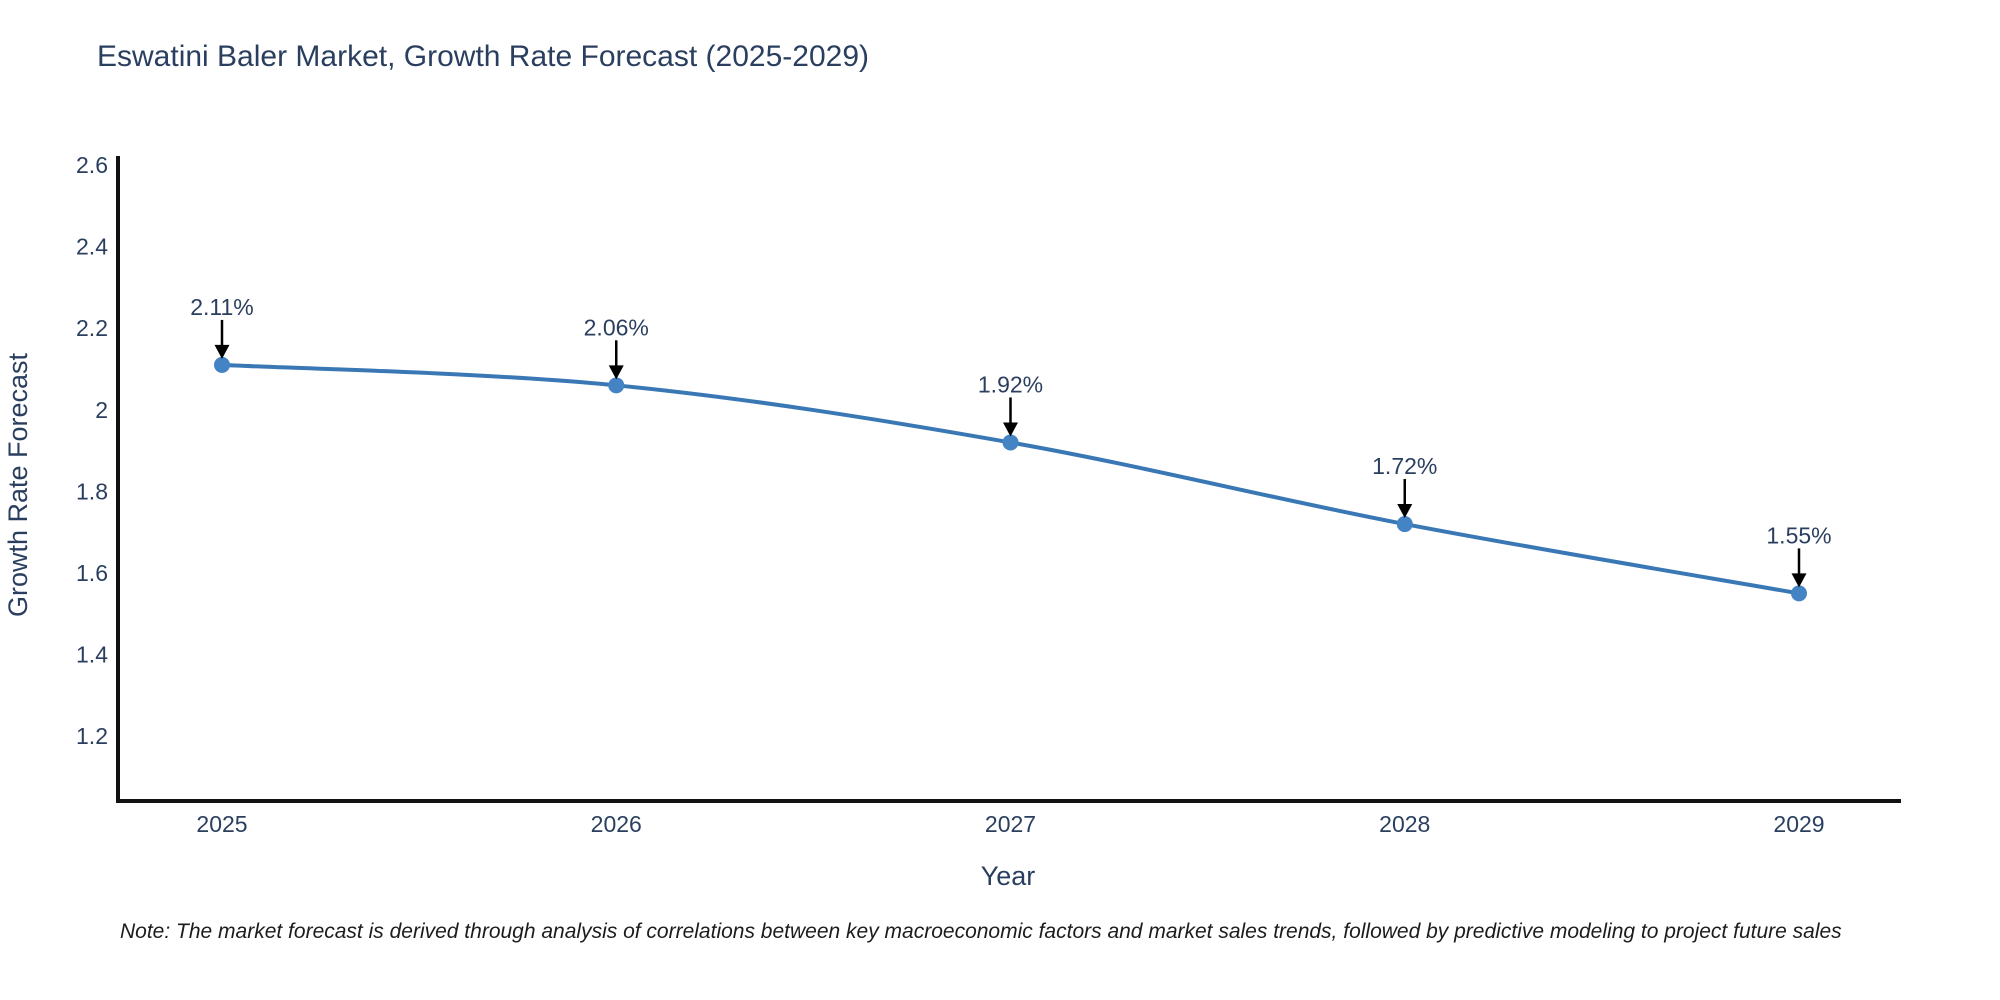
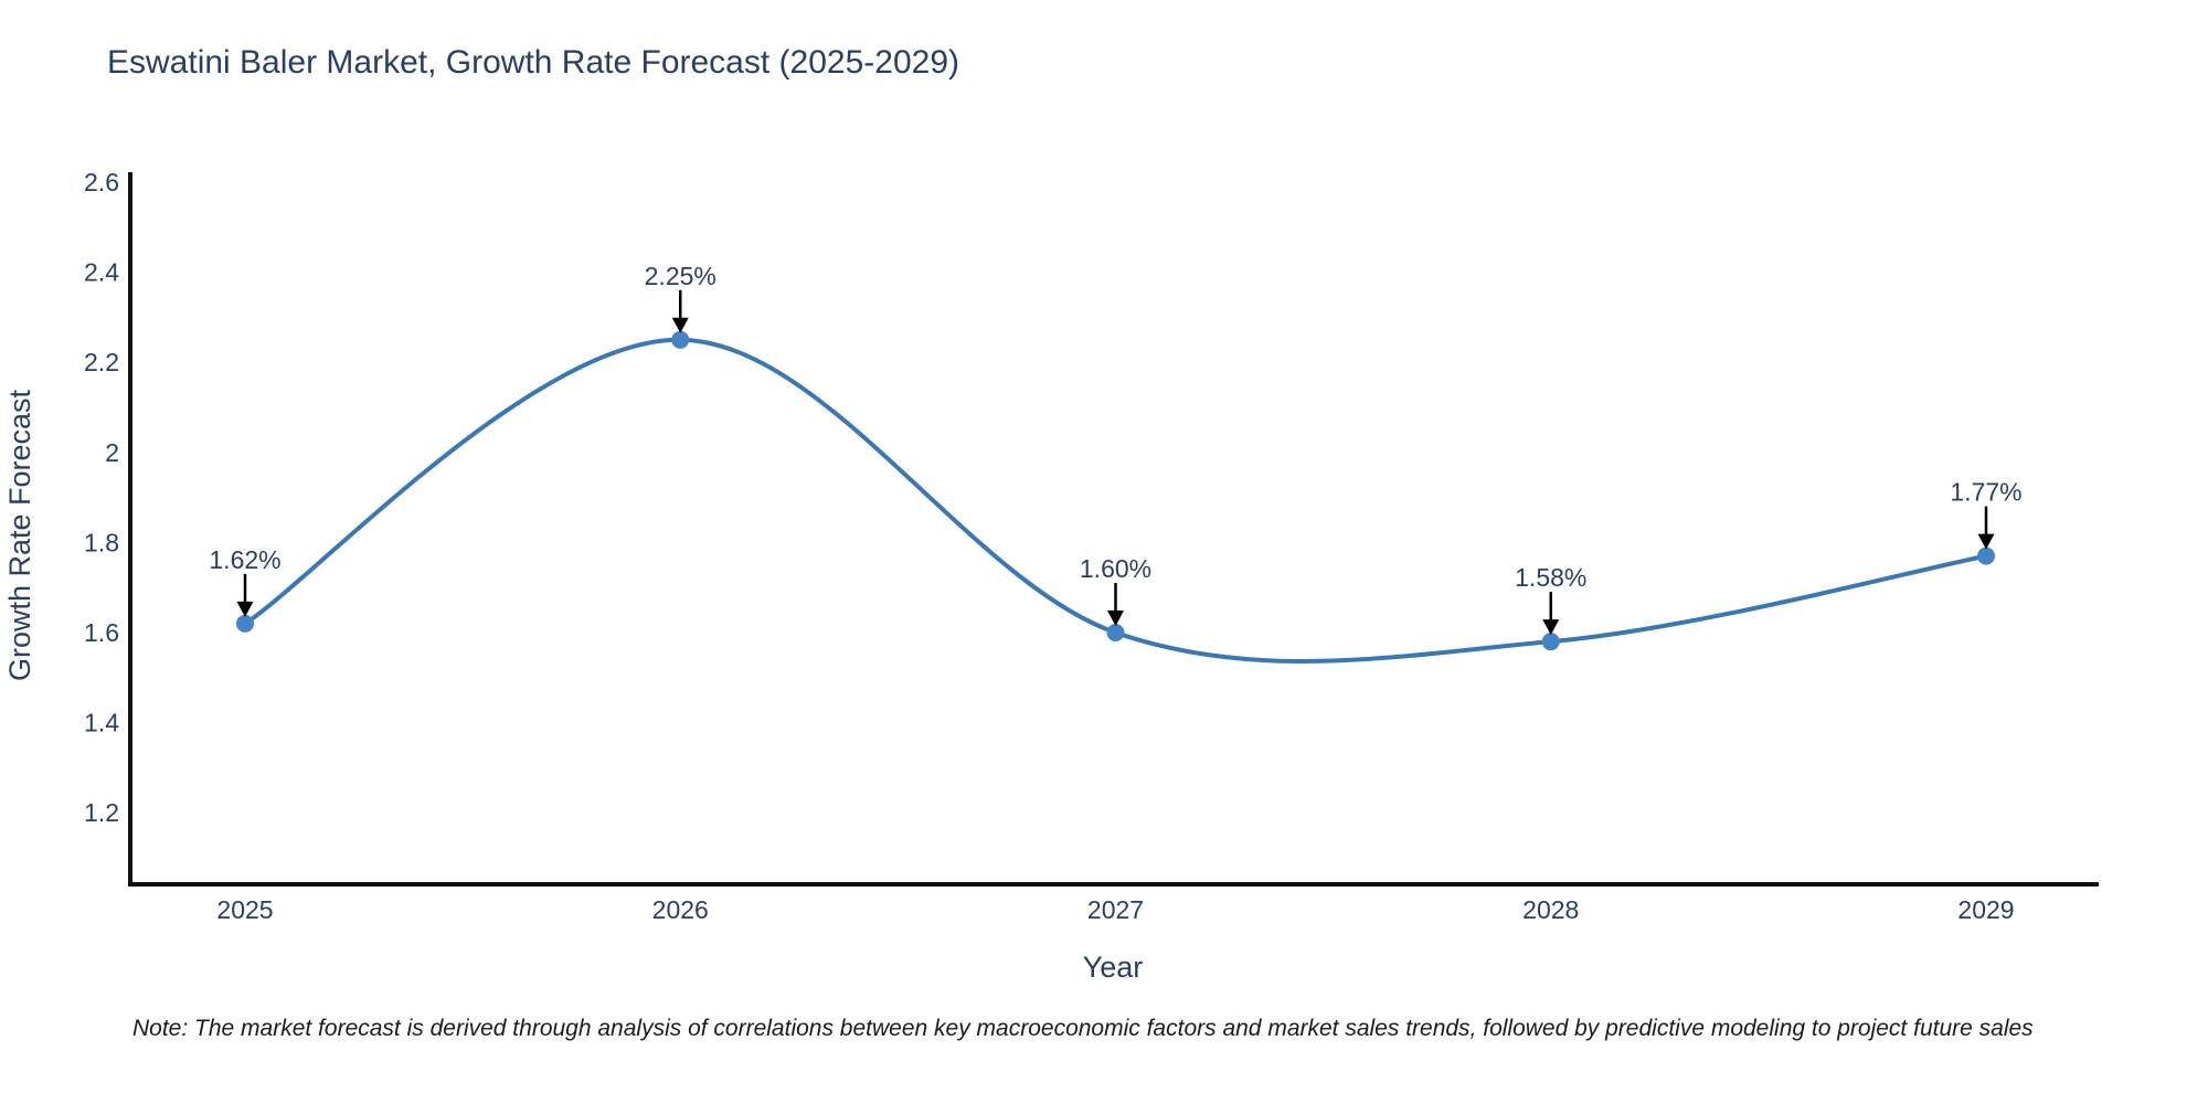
2025: 2.11% -> 1.62%
2026: 2.06% -> 2.25%
2027: 1.92% -> 1.60%
2028: 1.72% -> 1.58%
2029: 1.55% -> 1.77%
